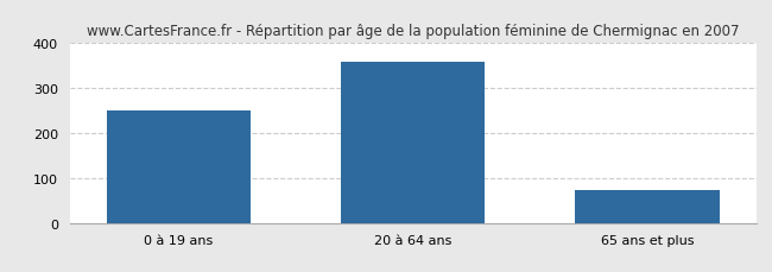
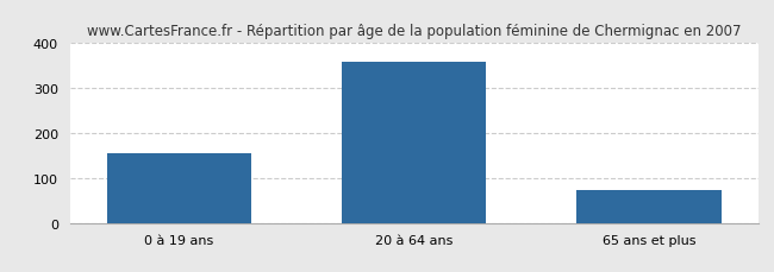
0 à 19 ans: 250 -> 155
